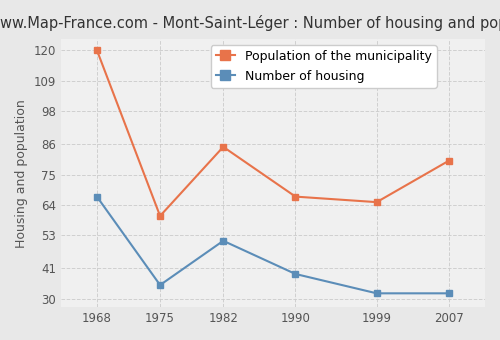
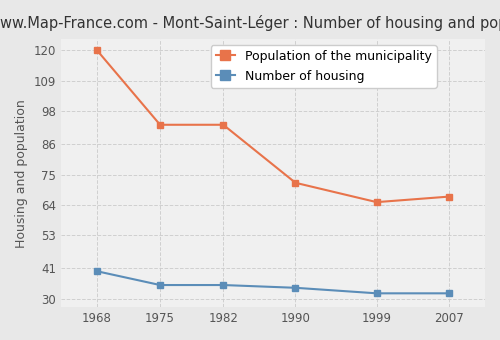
Number of housing/1968: 67 -> 40
Population of the municipality/1975: 60 -> 93
Number of housing/1982: 51 -> 35
Population of the municipality/1982: 85 -> 93
Number of housing/1990: 39 -> 34
Population of the municipality/1990: 67 -> 72
Population of the municipality/2007: 80 -> 67
